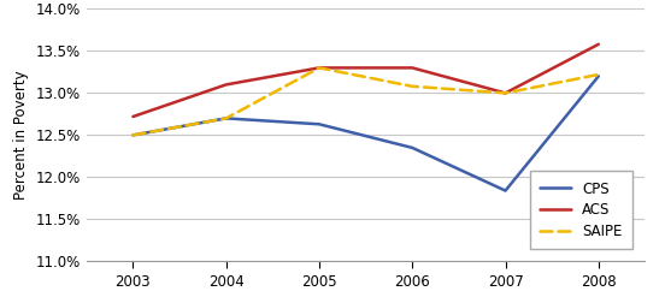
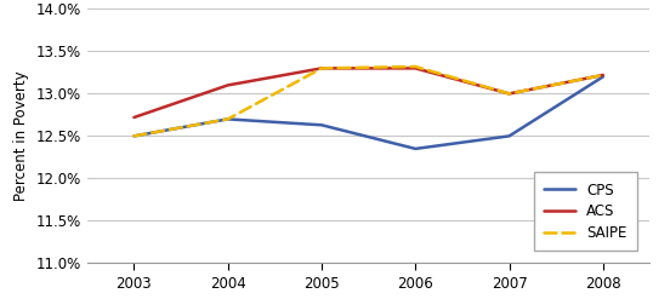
SAIPE/2006: 13.08% -> 13.32%
CPS/2007: 11.84% -> 12.50%
ACS/2008: 13.58% -> 13.22%
